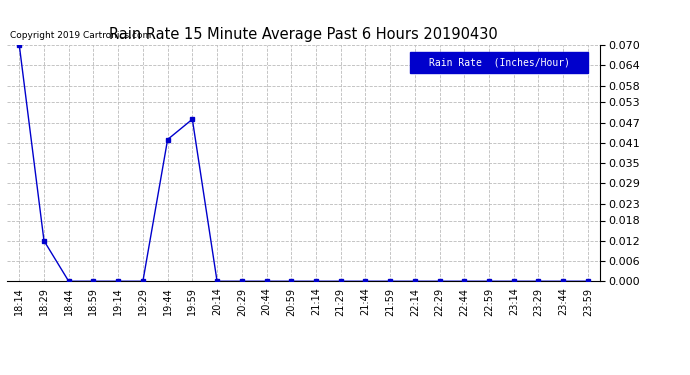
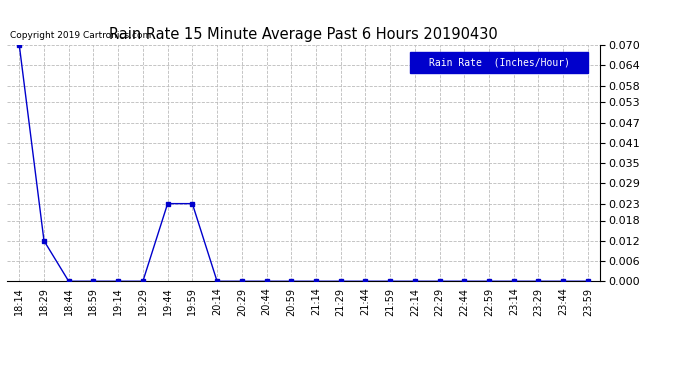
19:44: 0.042 -> 0.023
19:59: 0.048 -> 0.023
